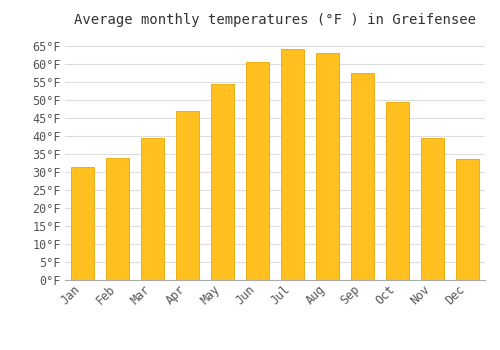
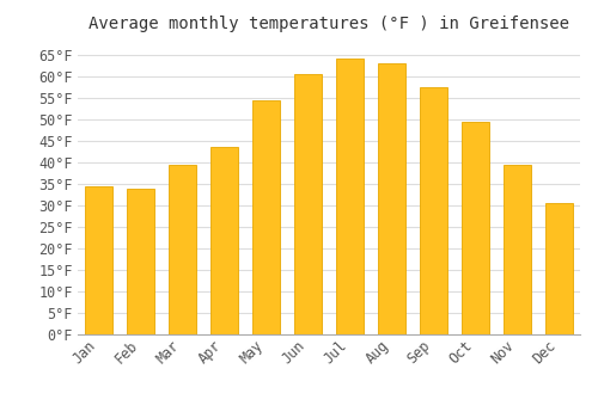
Jan: 31.5°F -> 34.5°F
Apr: 47.0°F -> 43.5°F
Dec: 33.5°F -> 30.5°F
